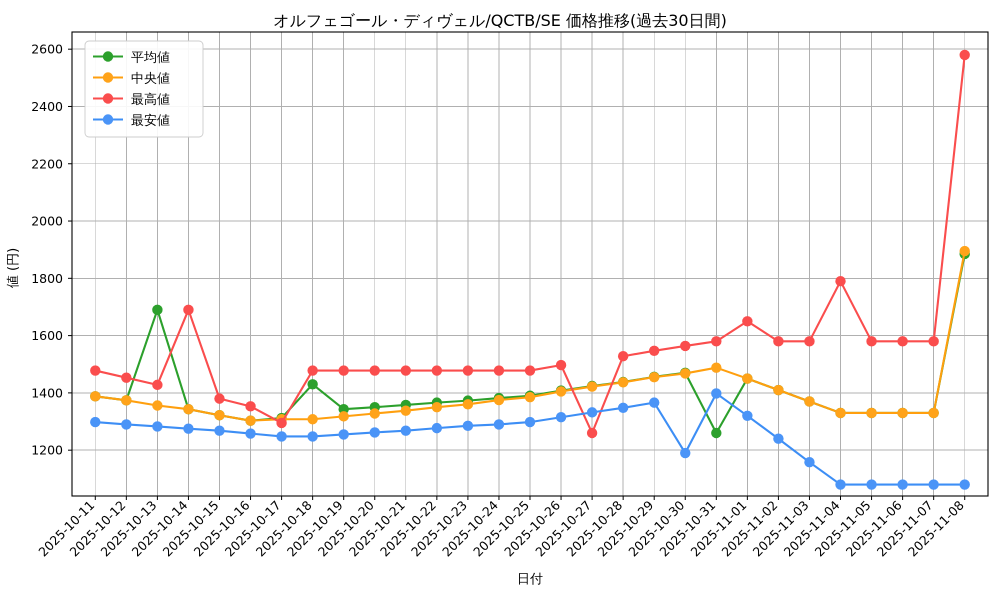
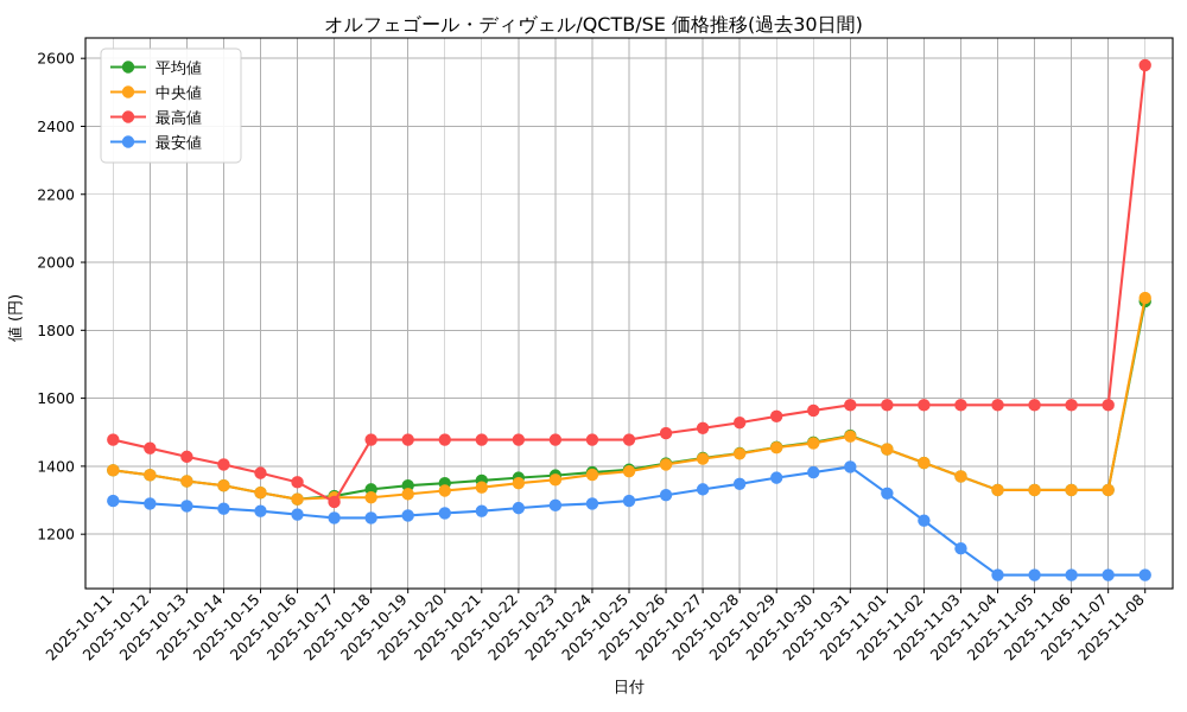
平均値/2025-10-13: 1690 -> 1360
最高値/2025-10-14: 1690 -> 1400
平均値/2025-10-18: 1430 -> 1330
最高値/2025-10-27: 1260 -> 1510
最安値/2025-10-30: 1190 -> 1380
平均値/2025-10-31: 1260 -> 1490
最高値/2025-11-01: 1650 -> 1580
最高値/2025-11-04: 1790 -> 1580
